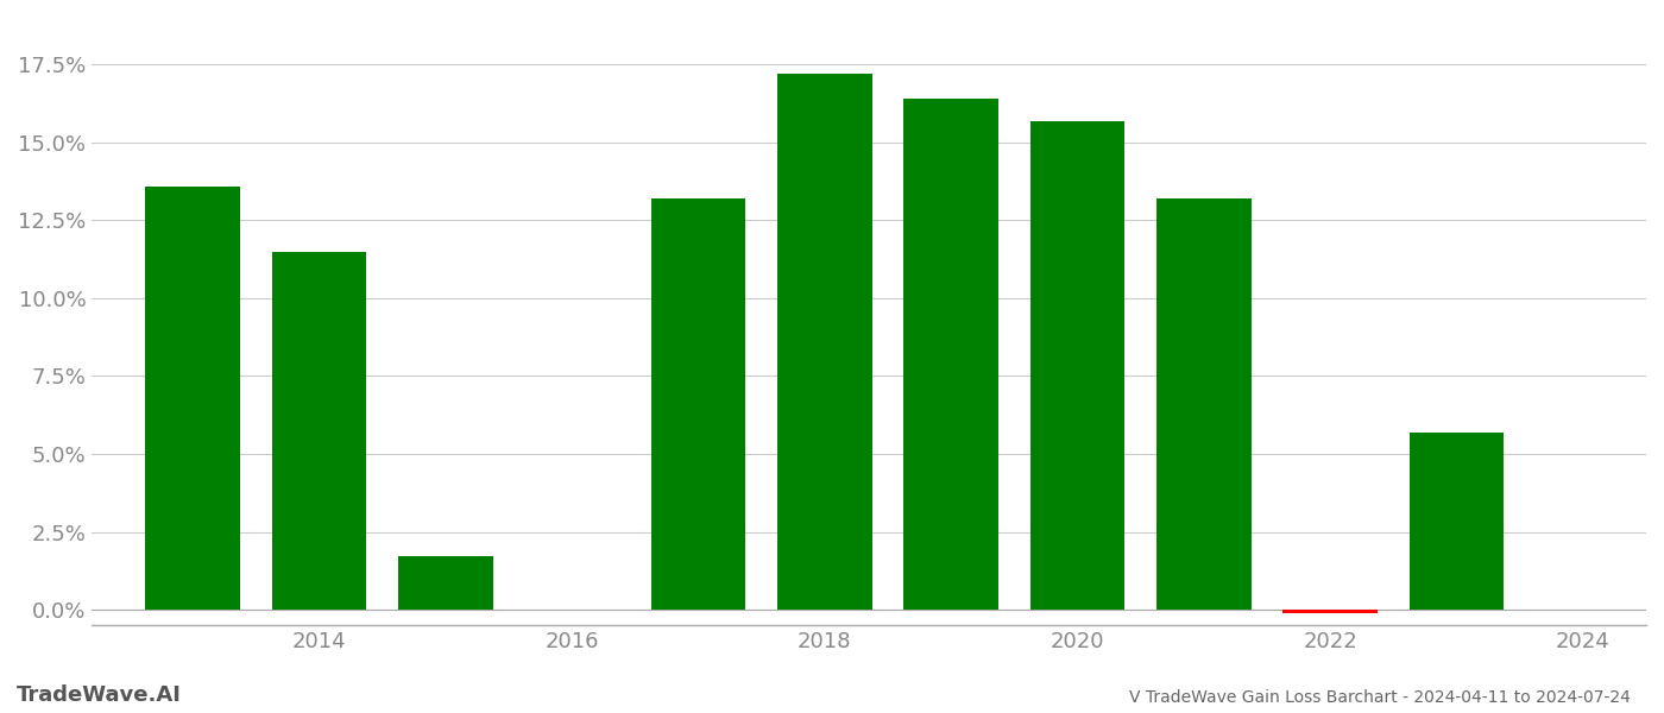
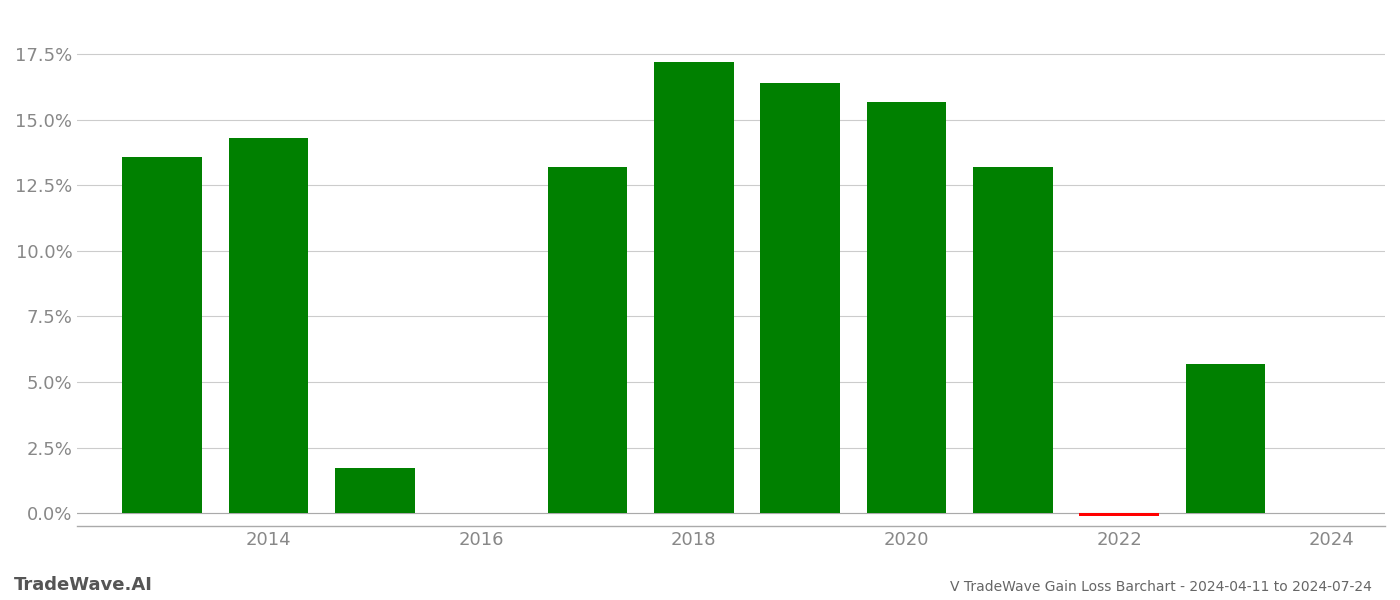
2014: 11.5% -> 14.3%
